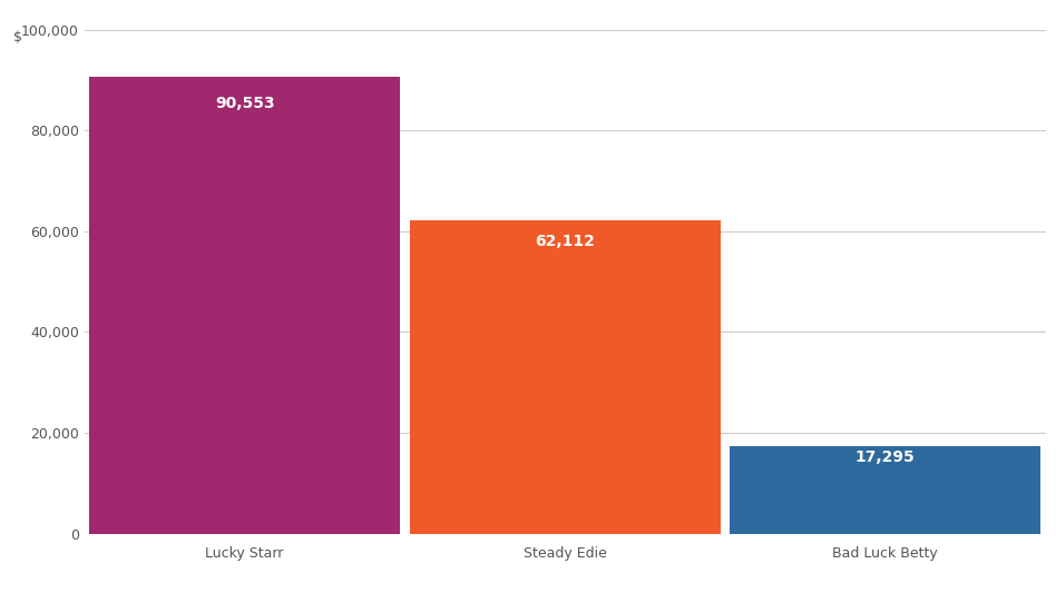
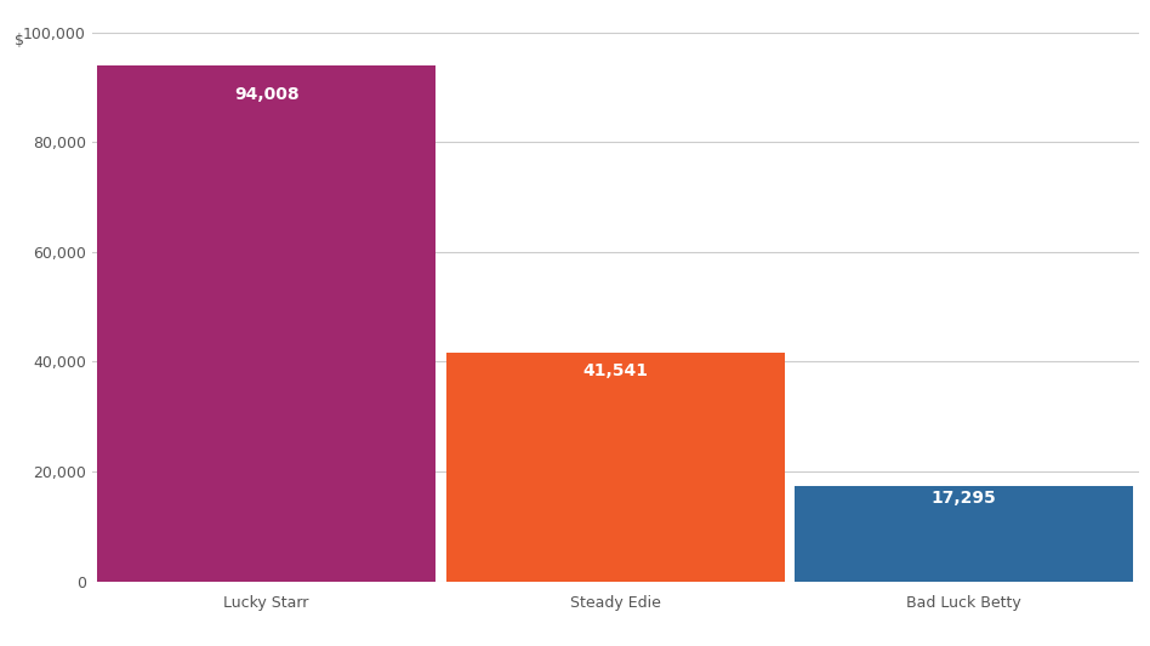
Lucky Starr: 90,553 -> 94,008
Steady Edie: 62,112 -> 41,541
